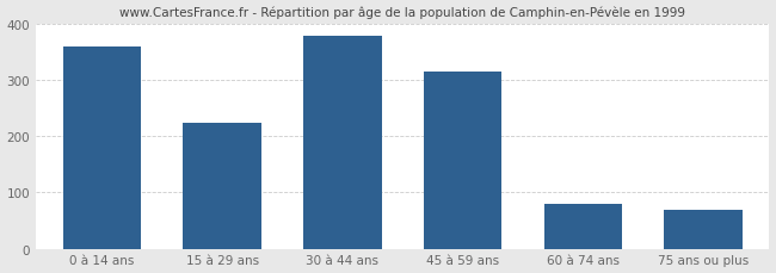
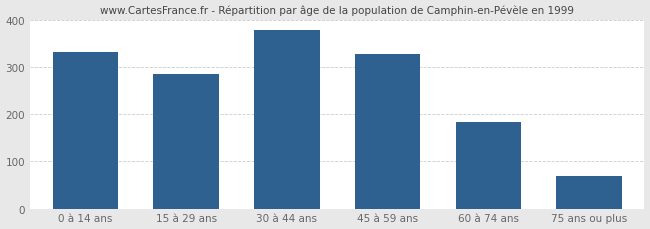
0 à 14 ans: 360 -> 332
15 à 29 ans: 225 -> 286
45 à 59 ans: 315 -> 327
60 à 74 ans: 80 -> 184
